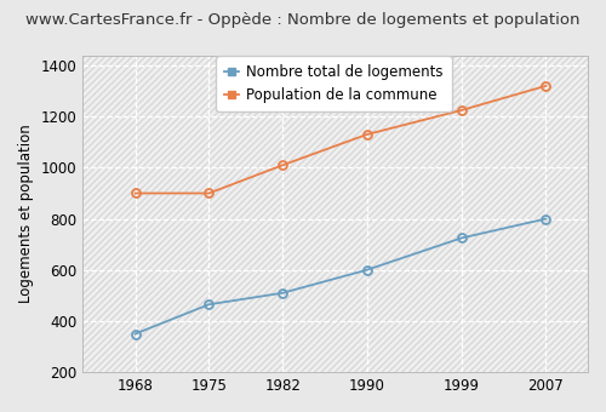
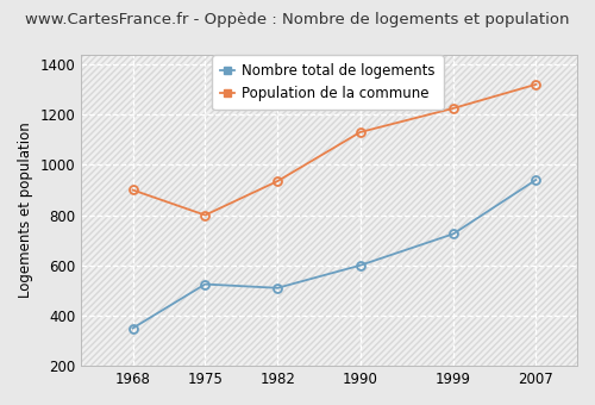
Nombre total de logements/1975: 465 -> 525
Population de la commune/1975: 900 -> 800
Population de la commune/1982: 1010 -> 935
Nombre total de logements/2007: 800 -> 940
